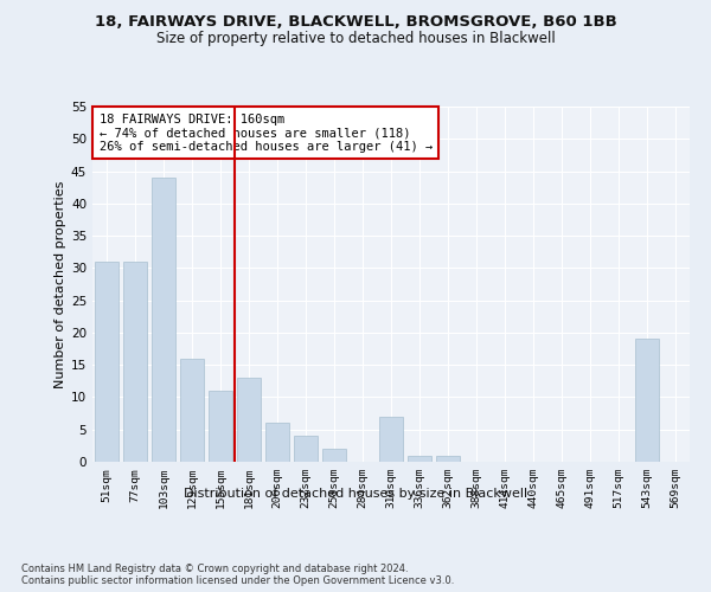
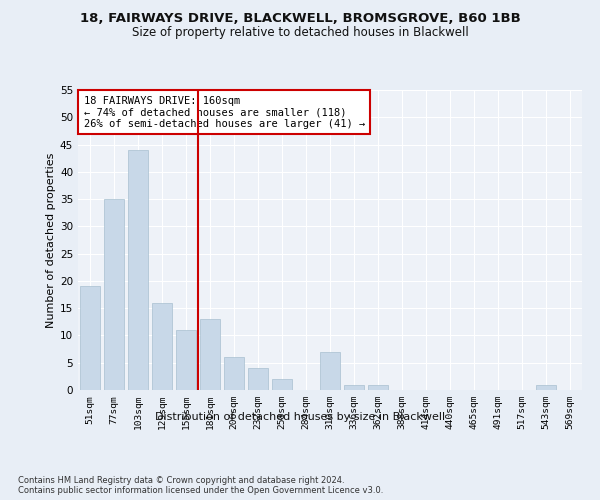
51sqm: 31 -> 19
77sqm: 31 -> 35
543sqm: 19 -> 1
